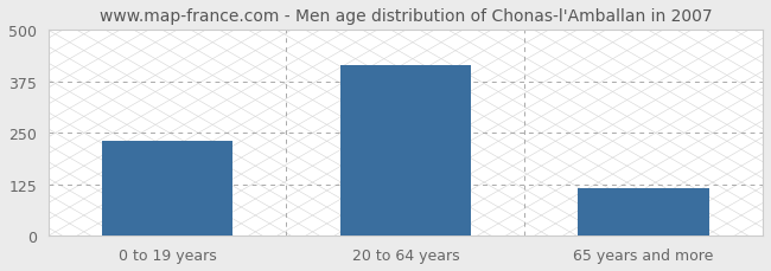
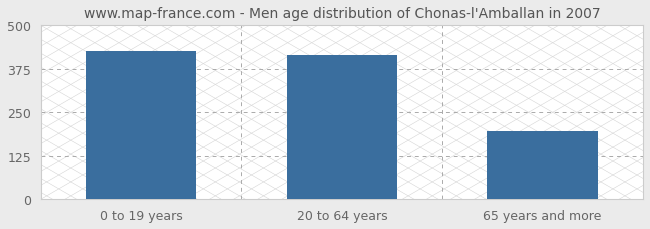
0 to 19 years: 230 -> 425
65 years and more: 115 -> 195
